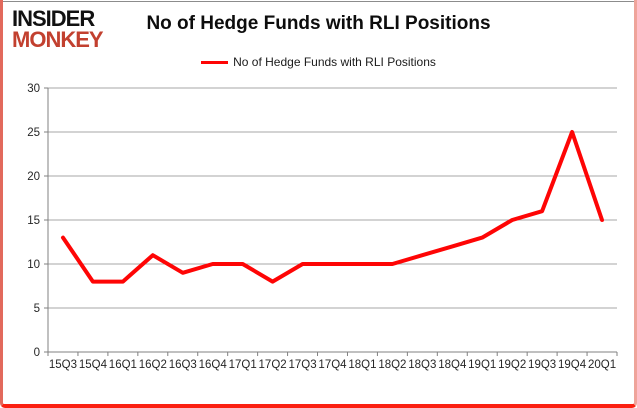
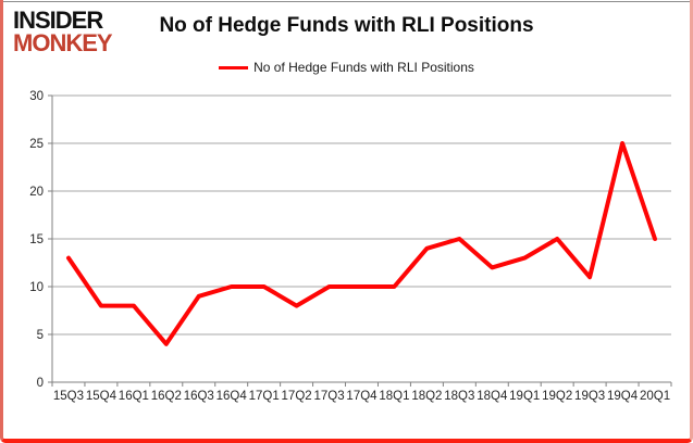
16Q2: 11 -> 4
18Q2: 10 -> 14
18Q3: 11 -> 15
19Q3: 16 -> 11
